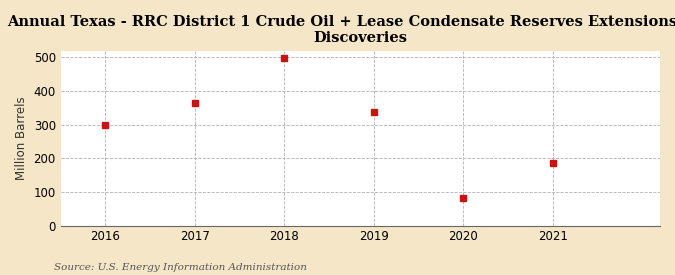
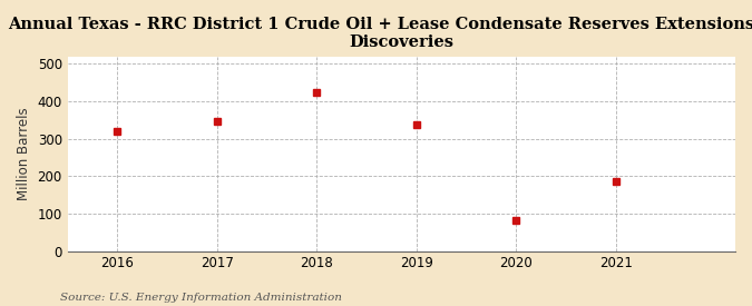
2016: 300 -> 320
2017: 365 -> 345
2018: 497 -> 425
